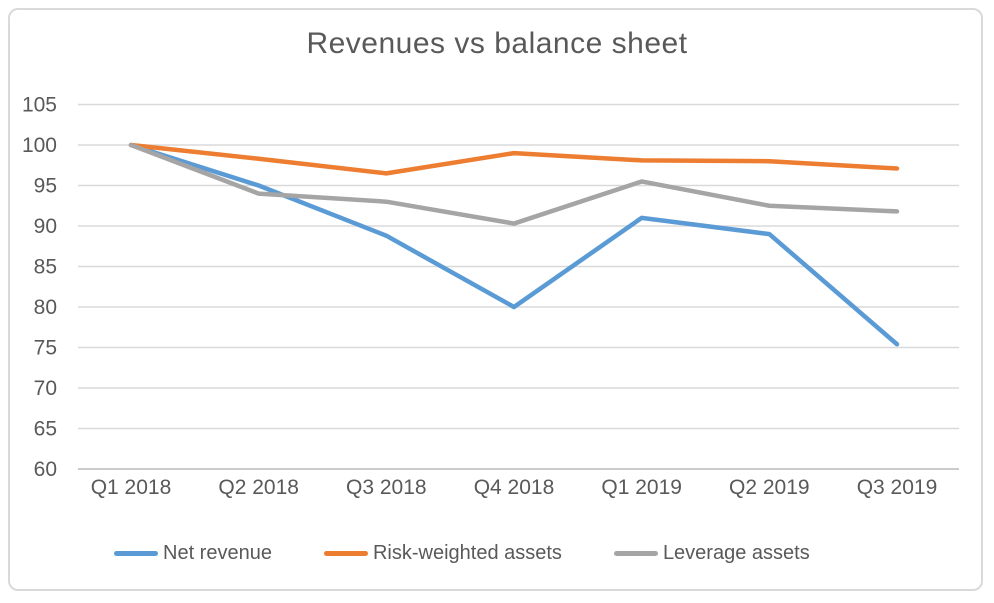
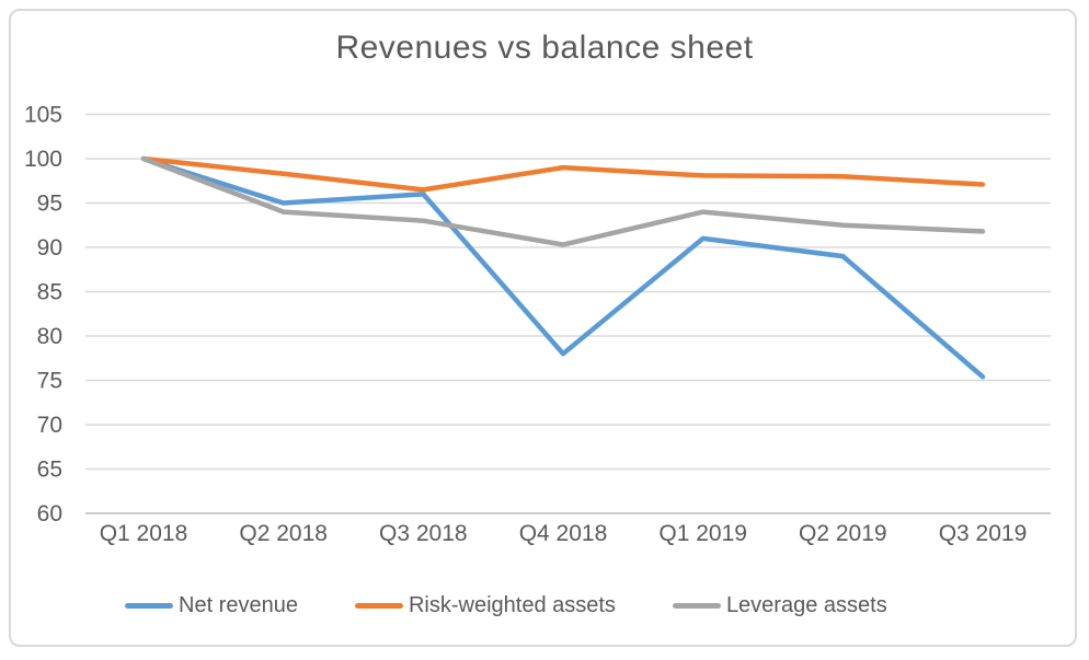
Net revenue/Q3 2018: 89 -> 96
Net revenue/Q4 2018: 80 -> 78
Leverage assets/Q1 2019: 96 -> 94
